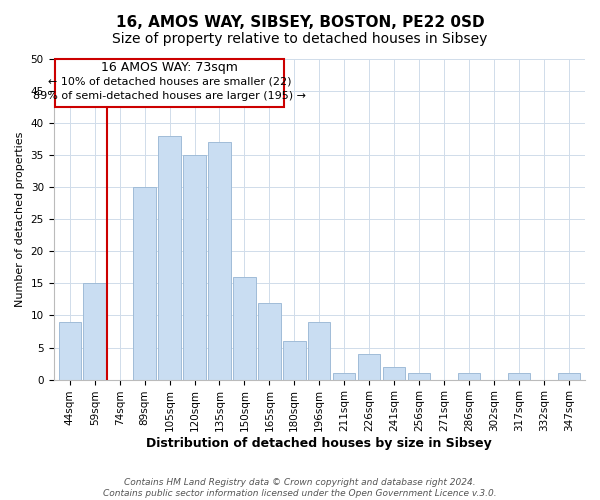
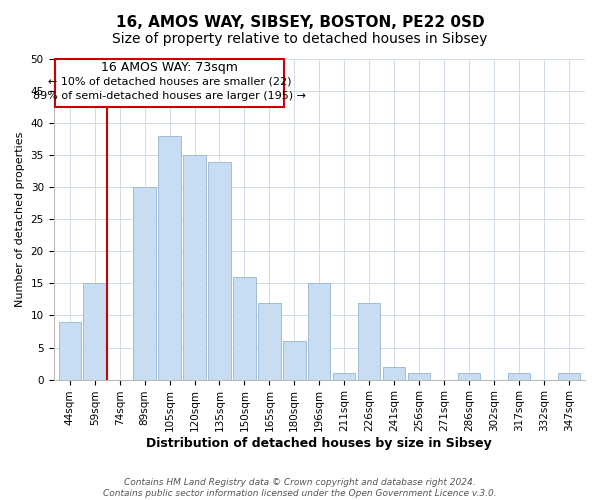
135sqm: 37 -> 34
196sqm: 9 -> 15
226sqm: 4 -> 12
